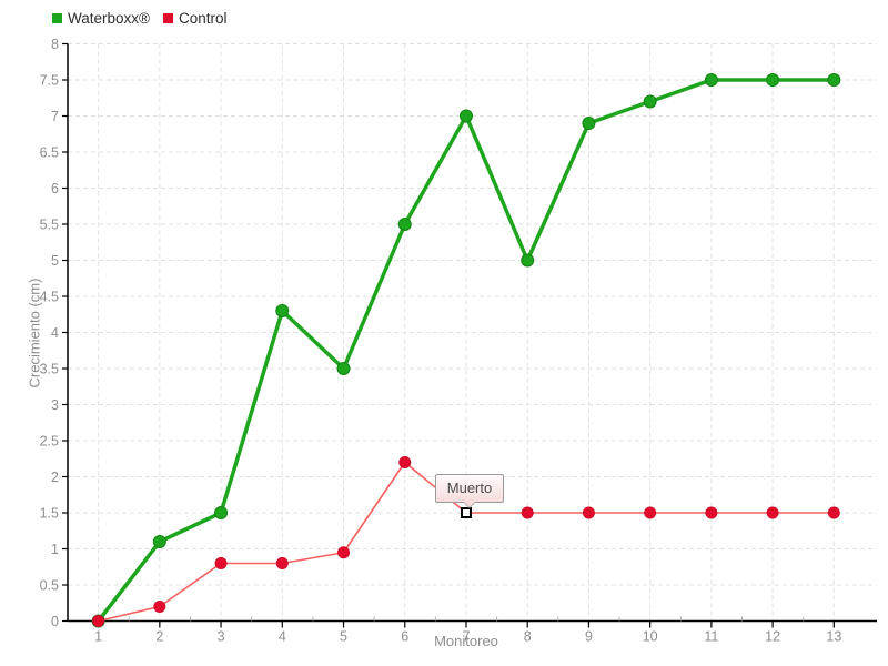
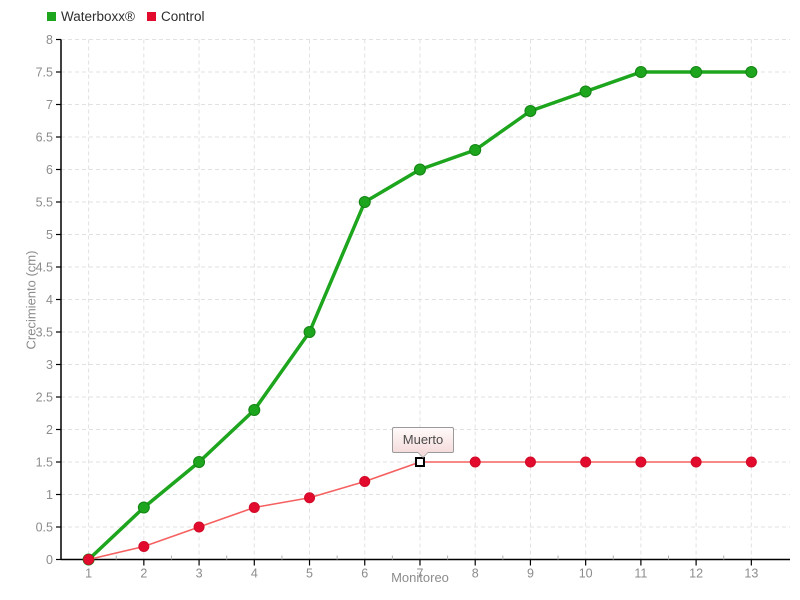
Waterboxx®/2: 1.1 -> 0.8
Control/3: 0.8 -> 0.5
Waterboxx®/4: 4.3 -> 2.3
Control/6: 2.2 -> 1.2
Waterboxx®/7: 7.0 -> 6.0
Waterboxx®/8: 5.0 -> 6.3
